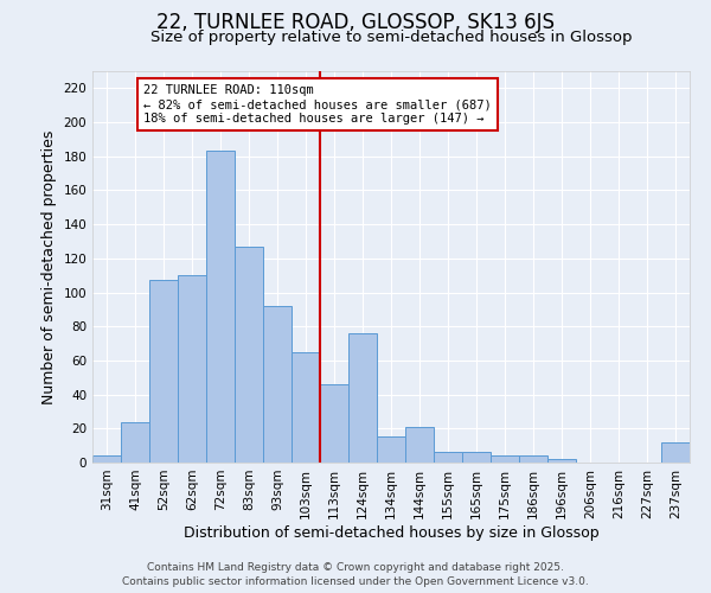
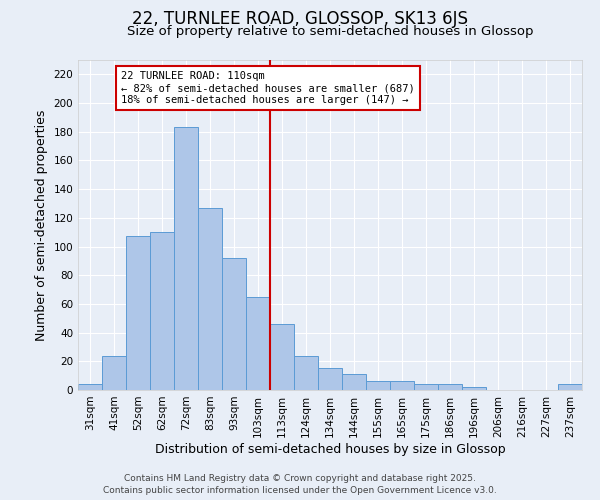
124sqm: 76 -> 24
144sqm: 21 -> 11
237sqm: 12 -> 4
